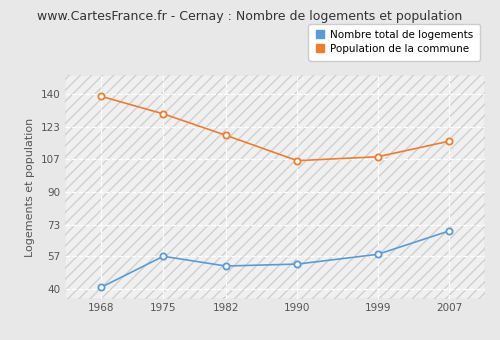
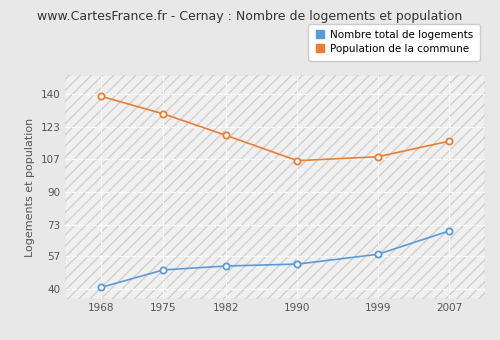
Nombre total de logements/1975: 57 -> 50
